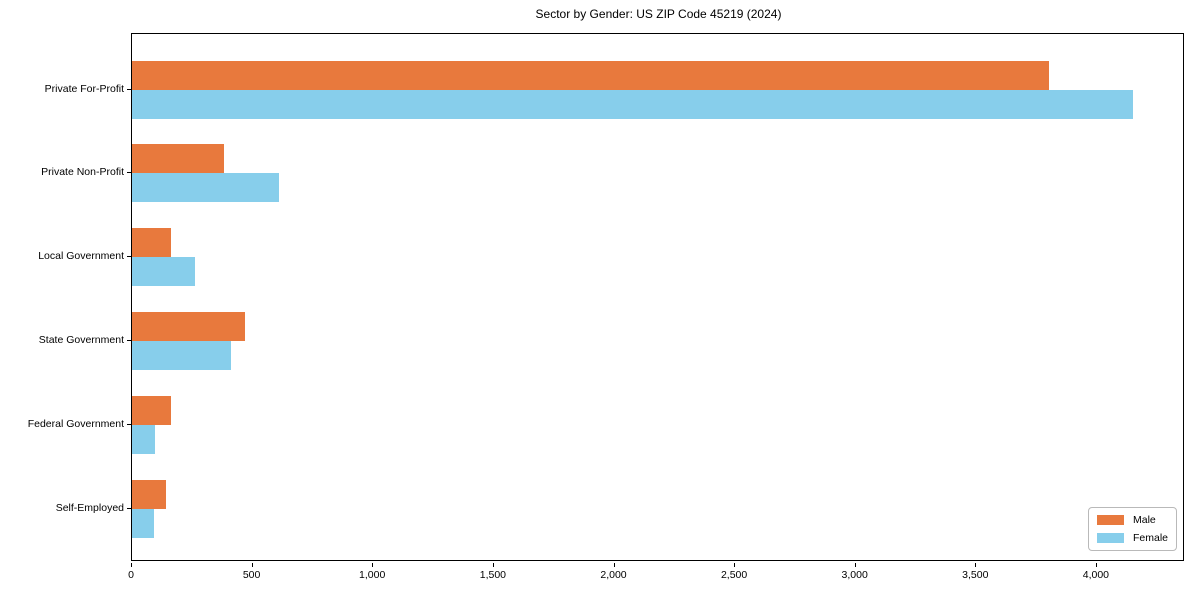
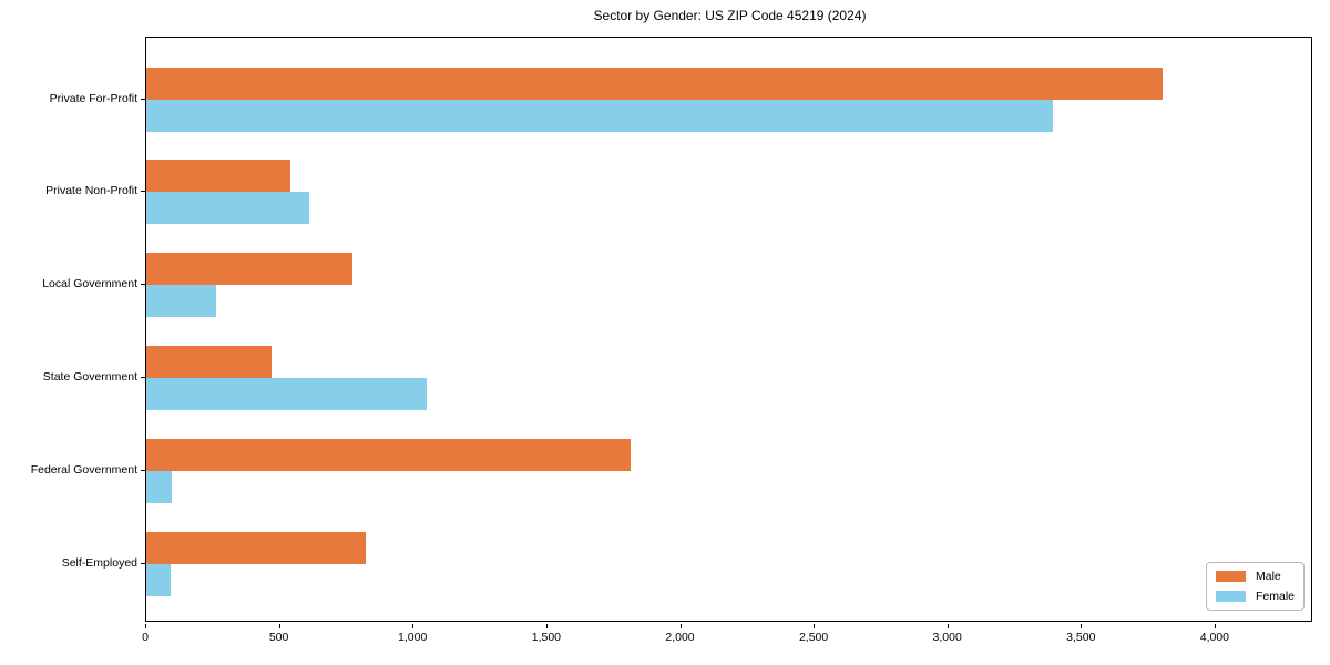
Female/Private For-Profit: 4150 -> 3390
Male/Private Non-Profit: 380 -> 540
Male/Local Government: 160 -> 770
Female/State Government: 410 -> 1050
Male/Federal Government: 160 -> 1810
Male/Self-Employed: 140 -> 820
